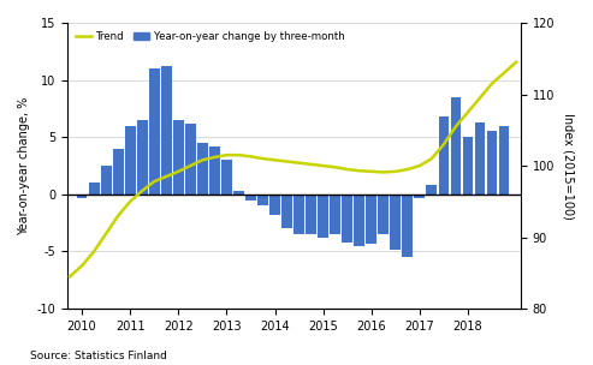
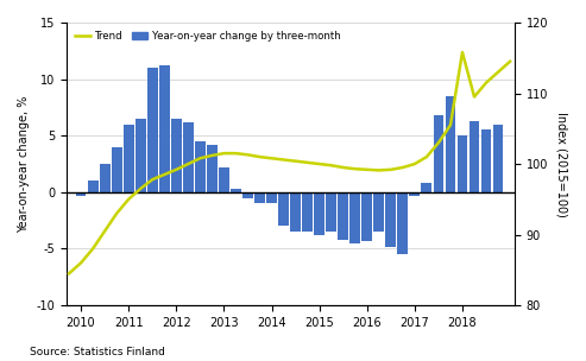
Year-on-year change by three-month/2013: 3.0 -> 2.2
Year-on-year change by three-month/2014: -1.8 -> -1.0
Trend/2018: 107.5 -> 115.8
